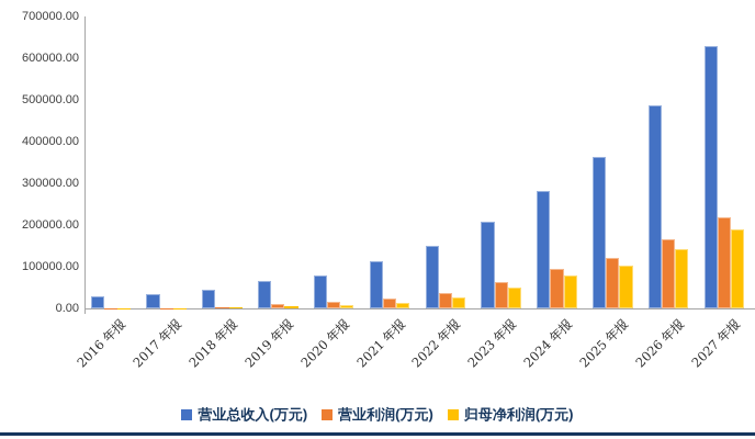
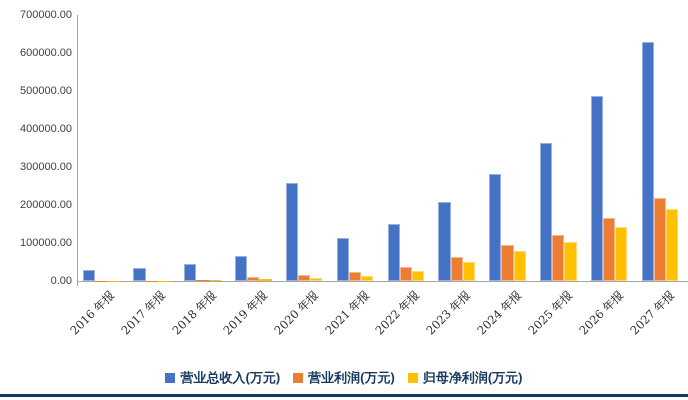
营业总收入(万元)/2020 年报: 80000 -> 260000
